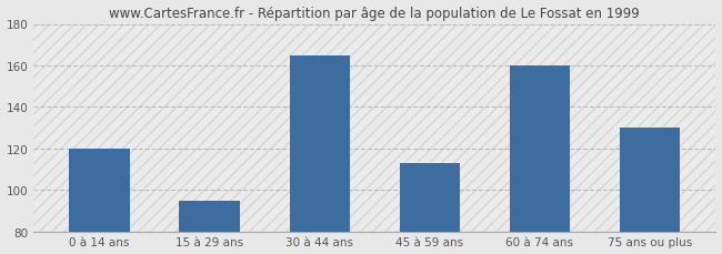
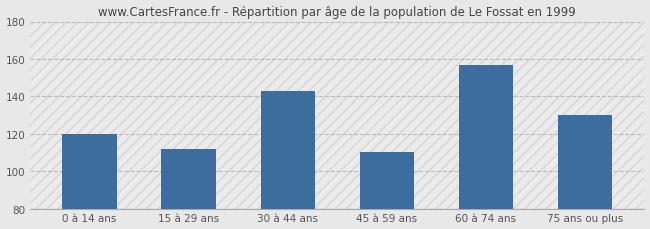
15 à 29 ans: 95 -> 112
30 à 44 ans: 165 -> 143
45 à 59 ans: 113 -> 110
60 à 74 ans: 160 -> 157
